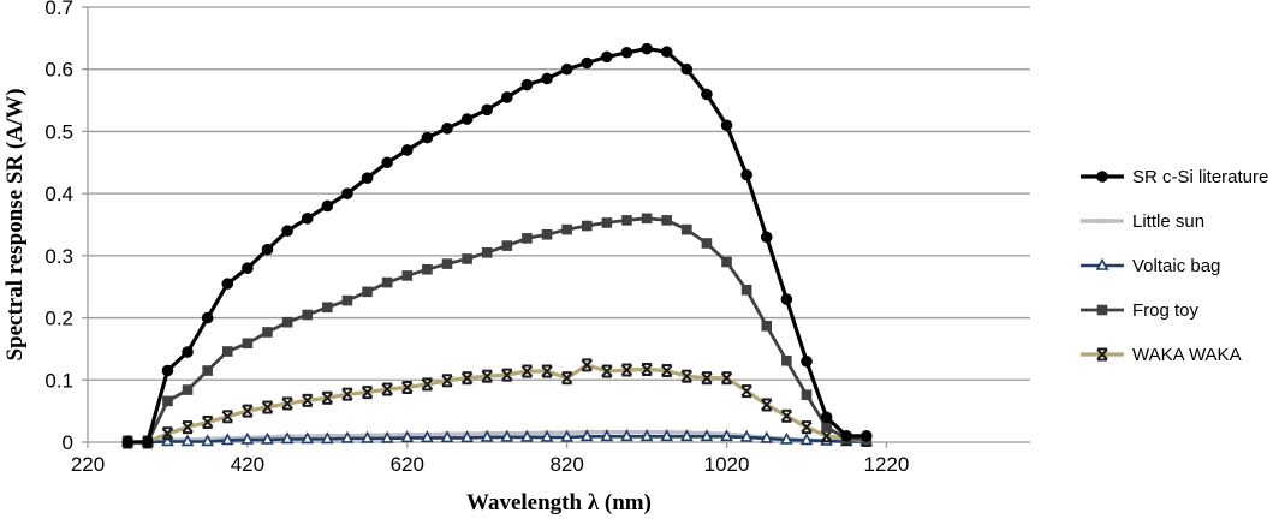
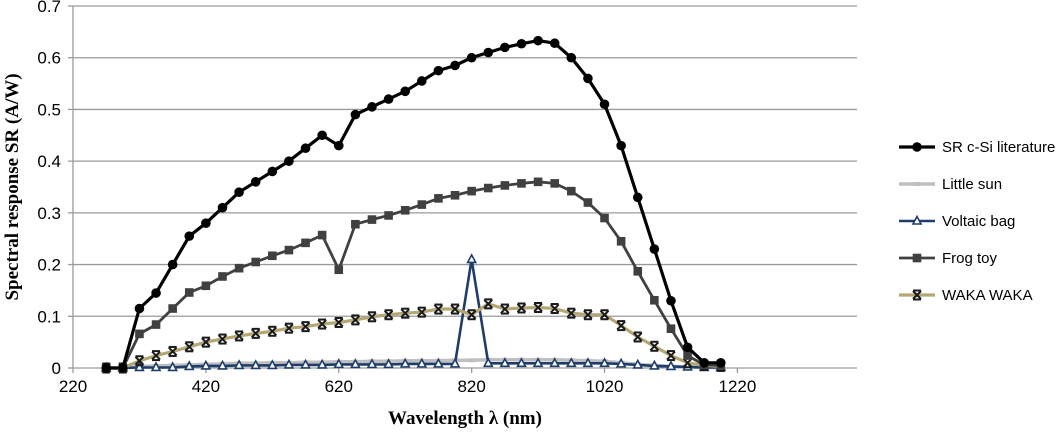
SR c-Si literature/620: 0.47 -> 0.43
Frog toy/620: 0.27 -> 0.19
Voltaic bag/820: 0.01 -> 0.21
